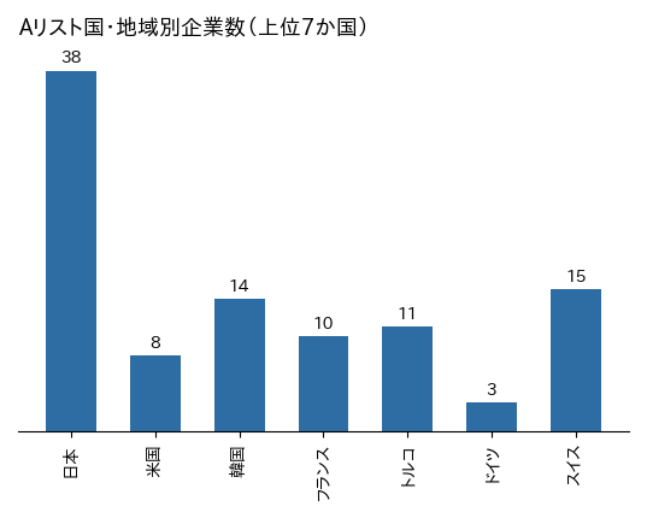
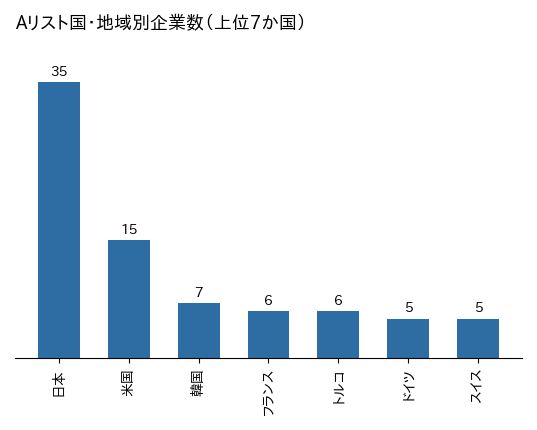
日本: 38 -> 35
米国: 8 -> 15
韓国: 14 -> 7
フランス: 10 -> 6
トルコ: 11 -> 6
ドイツ: 3 -> 5
スイス: 15 -> 5
